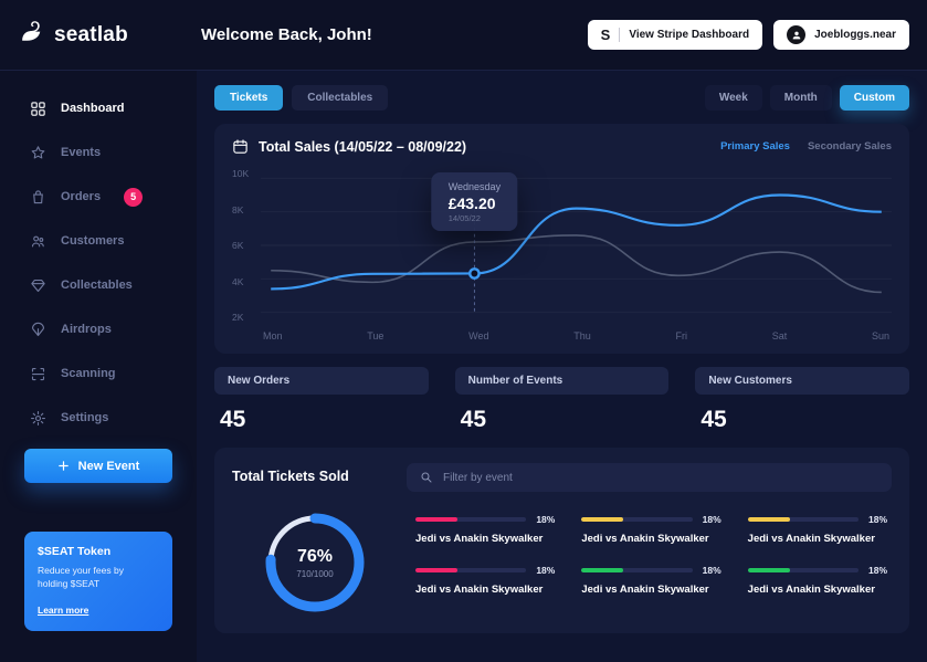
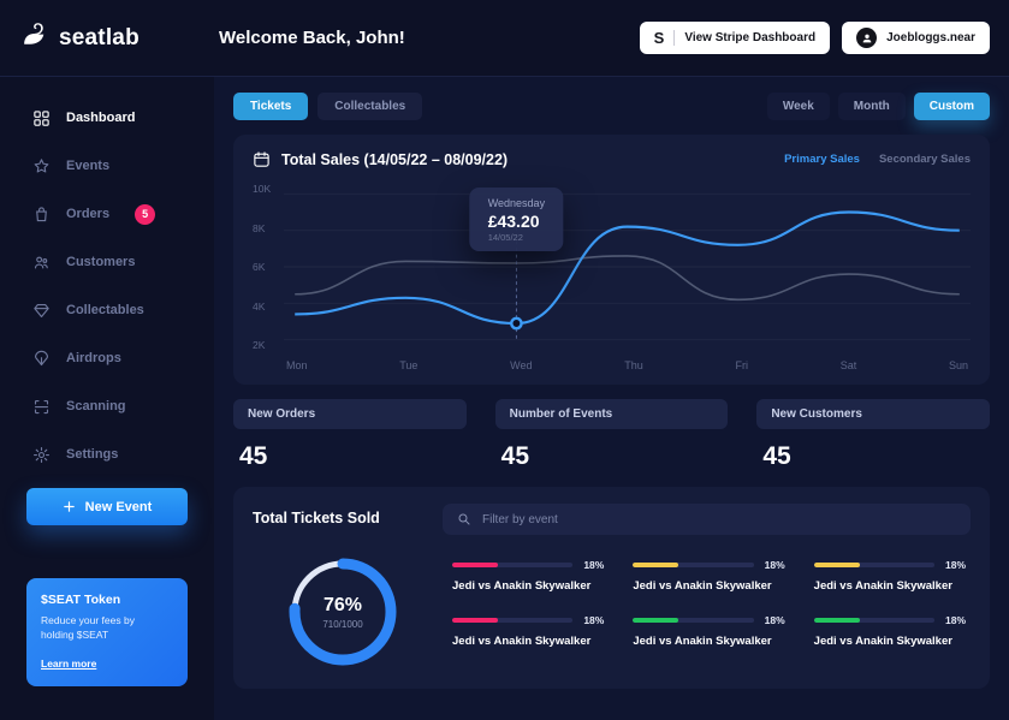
Secondary Sales/Tue: 3.8K -> 6.3K
Primary Sales/Wed: 4.3K -> 2.9K
Secondary Sales/Sun: 3.2K -> 4.5K
